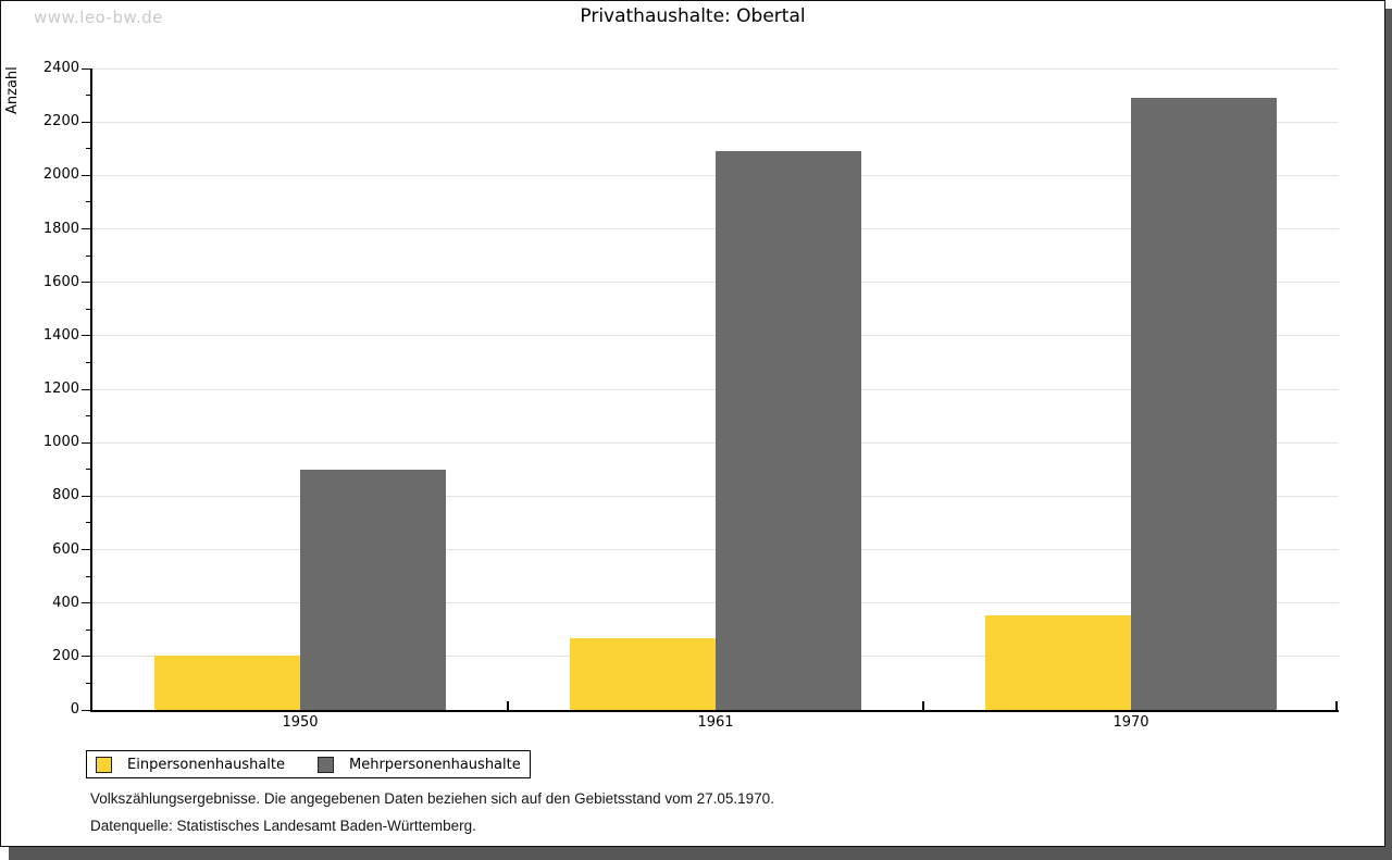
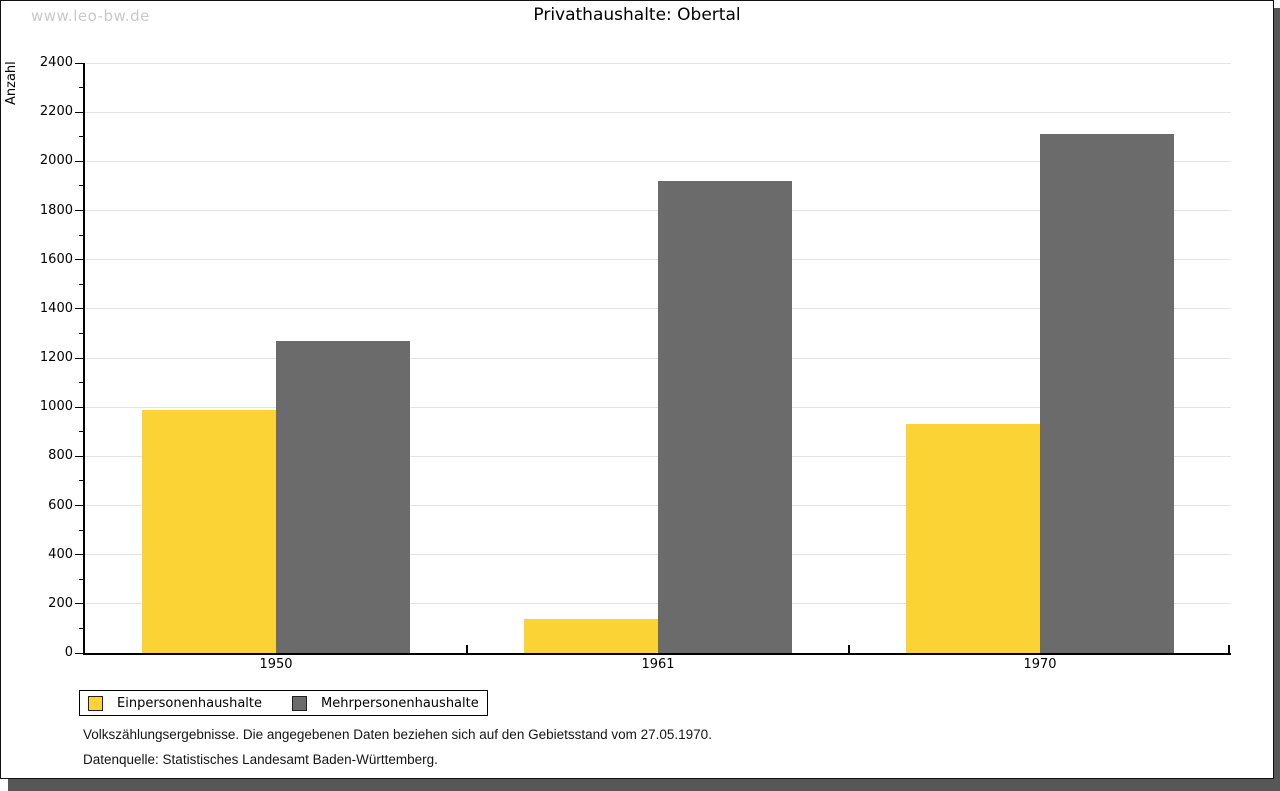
Einpersonenhaushalte/1950: 200 -> 990
Mehrpersonenhaushalte/1950: 900 -> 1270
Einpersonenhaushalte/1961: 270 -> 140
Mehrpersonenhaushalte/1961: 2090 -> 1920
Einpersonenhaushalte/1970: 360 -> 930
Mehrpersonenhaushalte/1970: 2290 -> 2110
